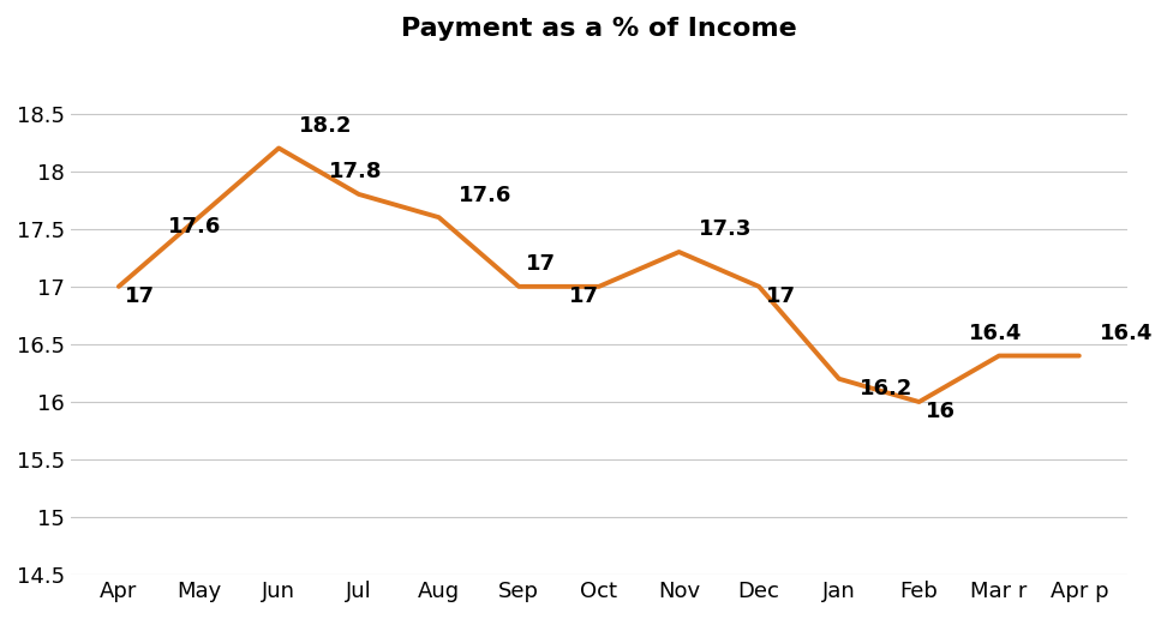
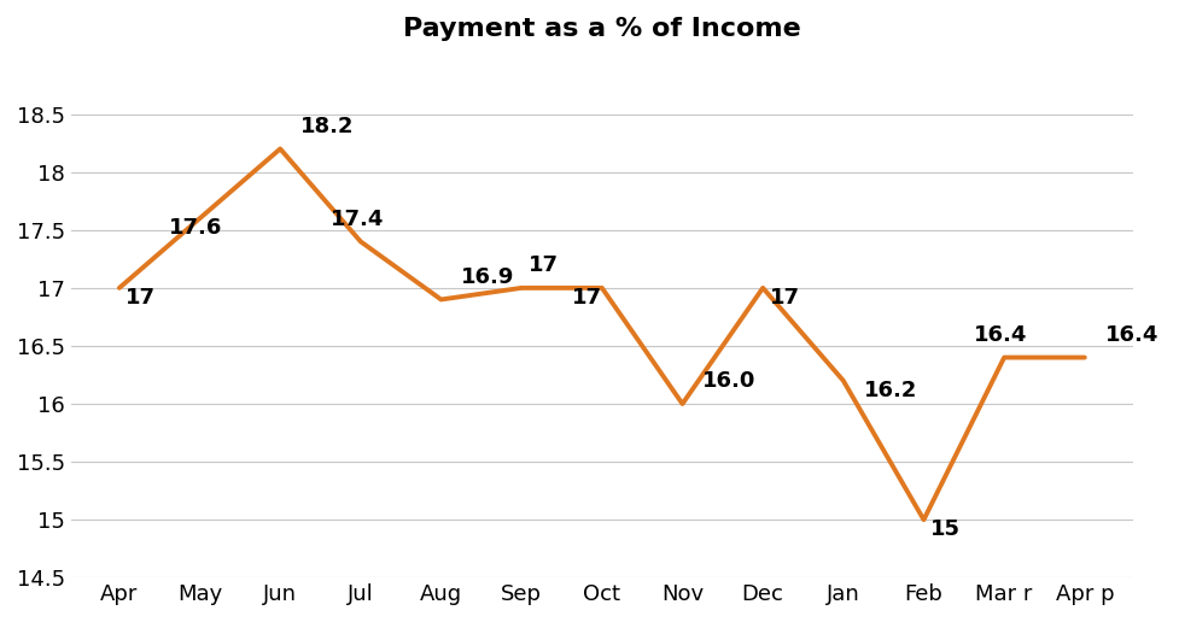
Jul: 17.8 -> 17.4
Aug: 17.6 -> 16.9
Nov: 17.3 -> 16.0
Feb: 16 -> 15
